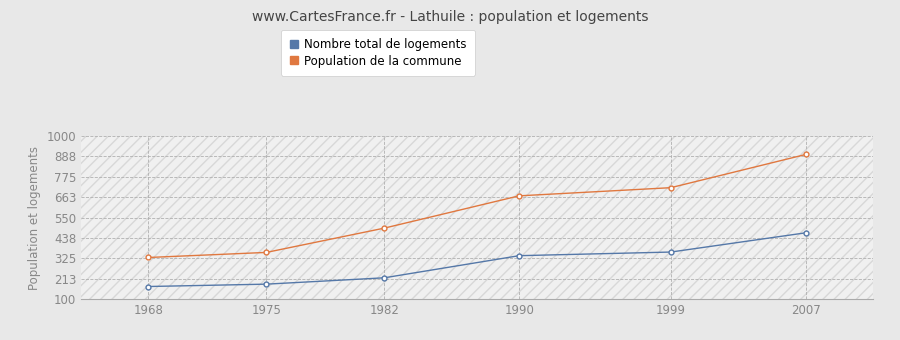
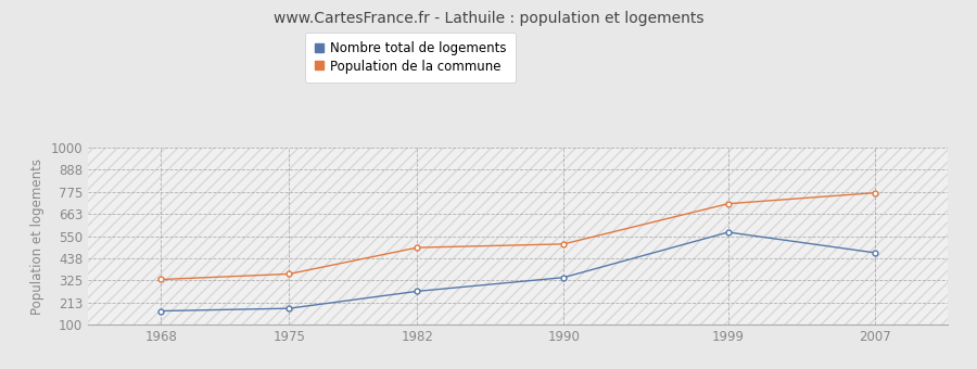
Nombre total de logements/1982: 220 -> 270
Population de la commune/1990: 670 -> 510
Nombre total de logements/1999: 360 -> 570
Population de la commune/2007: 900 -> 770
